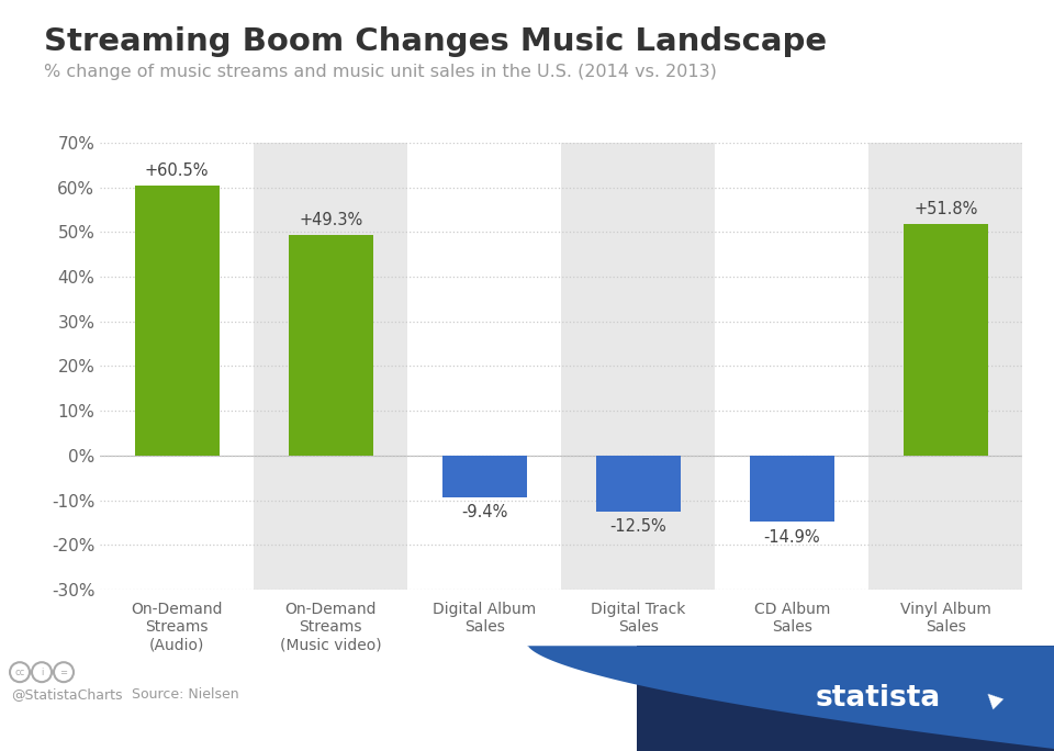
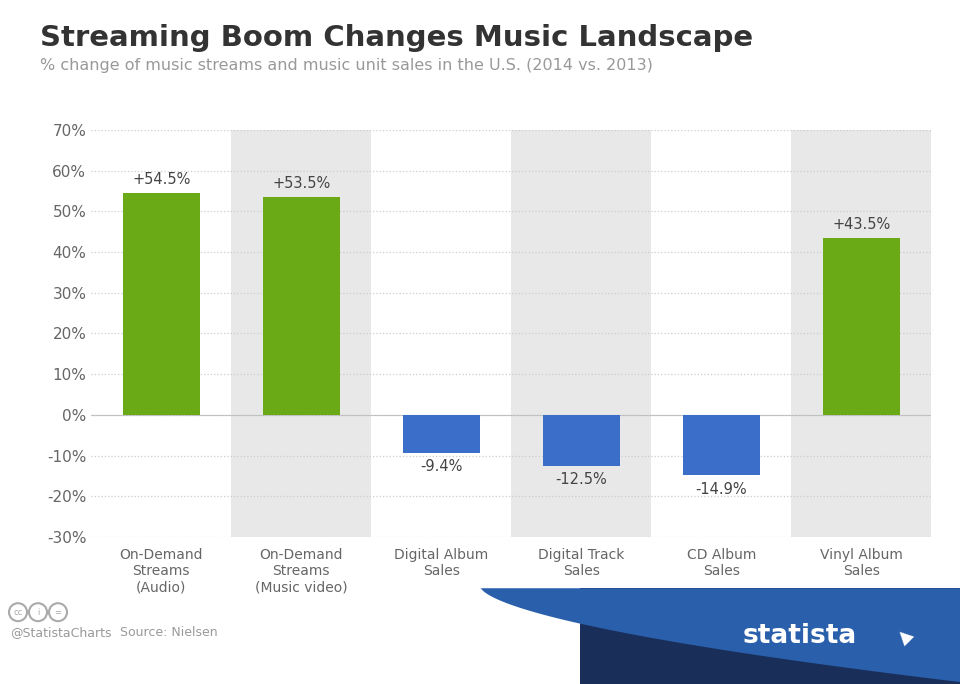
On-Demand Streams (Audio): +60.5% -> +54.5%
On-Demand Streams (Music video): +49.3% -> +53.5%
Vinyl Album Sales: +51.8% -> +43.5%
